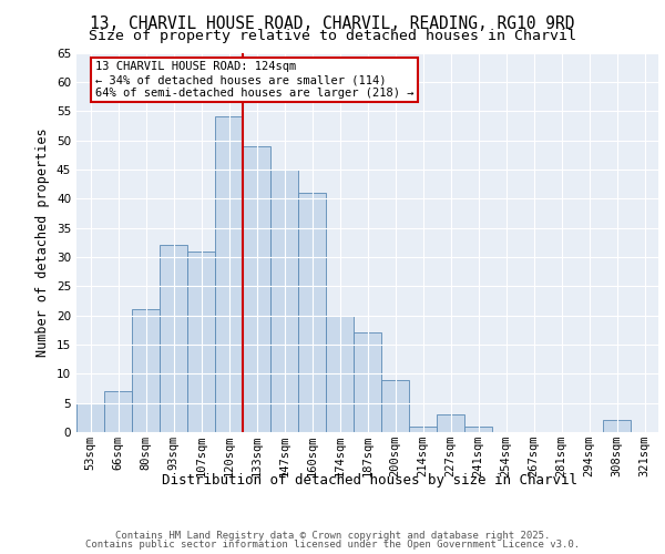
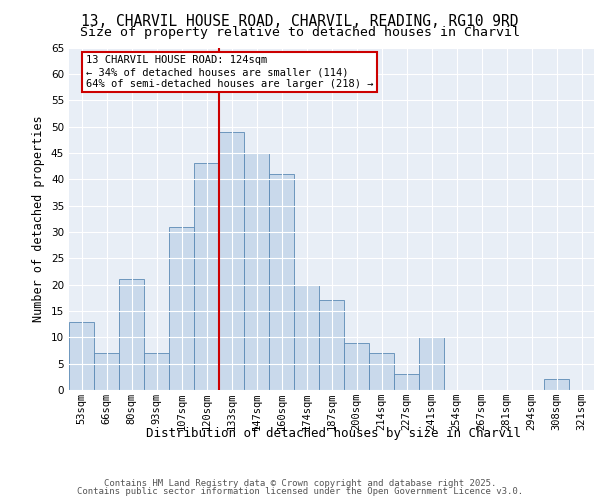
53sqm: 5 -> 13
93sqm: 32 -> 7
120sqm: 54 -> 43
214sqm: 1 -> 7
241sqm: 1 -> 10
